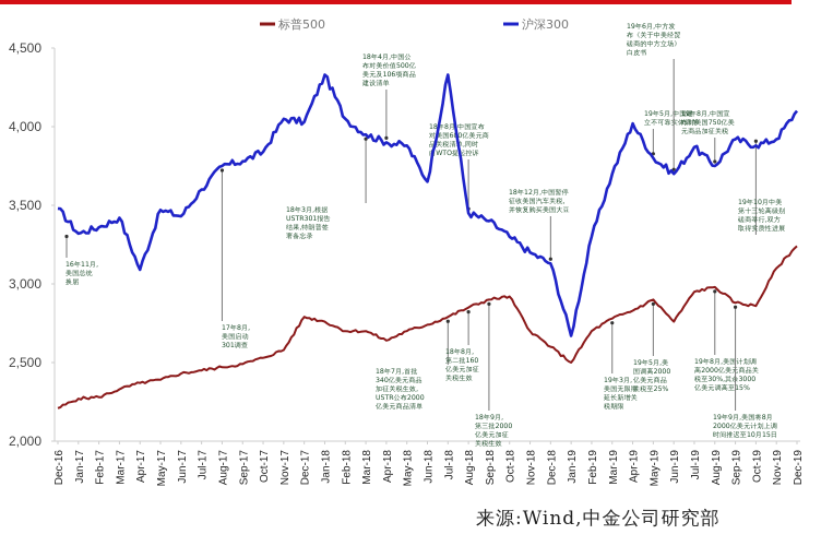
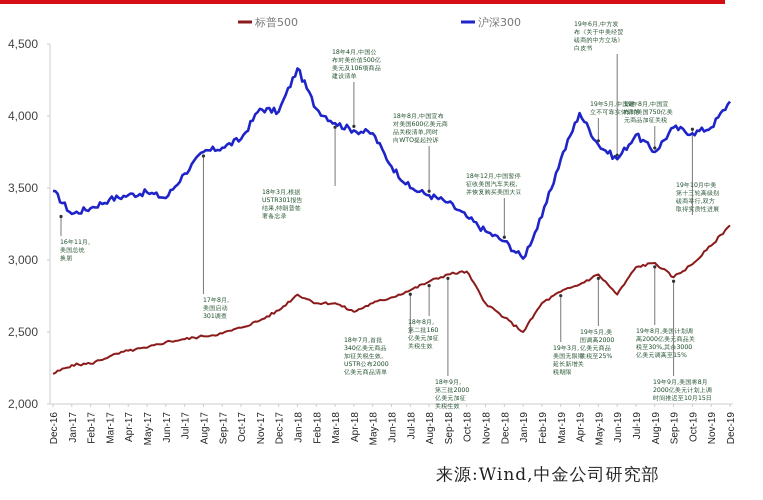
沪深300/Apr-17: 3090 -> 3450
标普500/Dec-17: 2790 -> 2650
沪深300/Jul-18: 4330 -> 3500
沪深300/Jan-19: 2670 -> 3010
标普500/Oct-19: 2860 -> 2970
